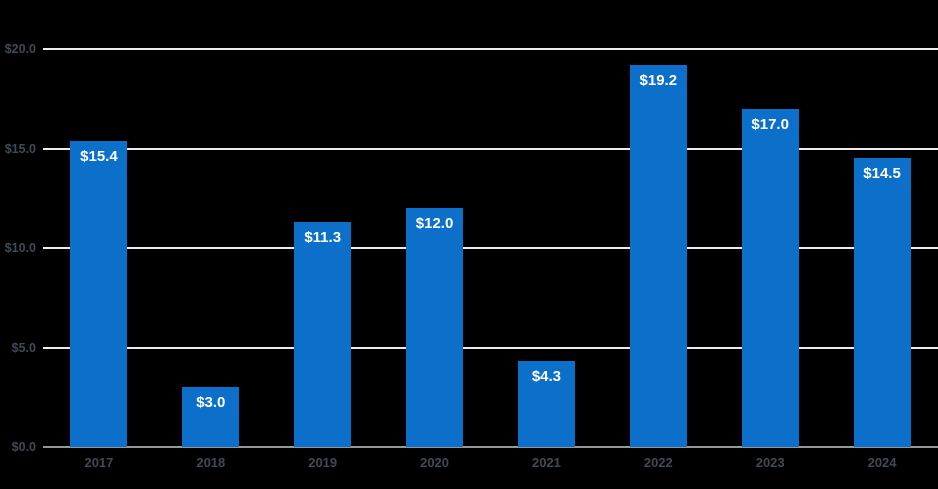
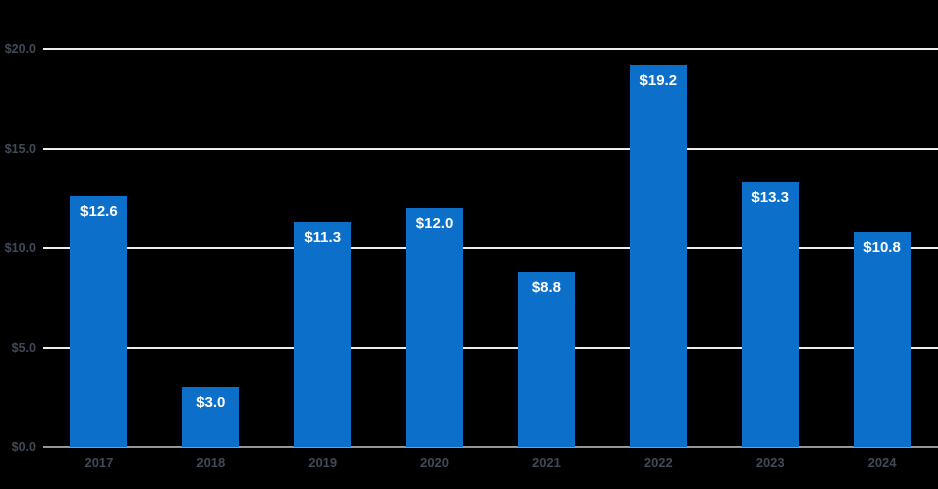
2017: $15.4 -> $12.6
2021: $4.3 -> $8.8
2023: $17.0 -> $13.3
2024: $14.5 -> $10.8
